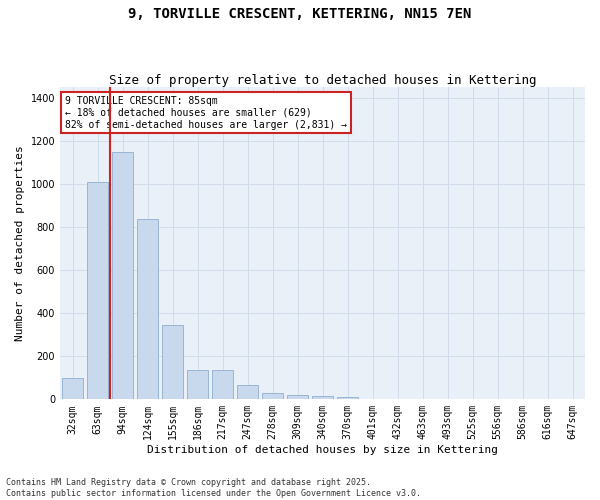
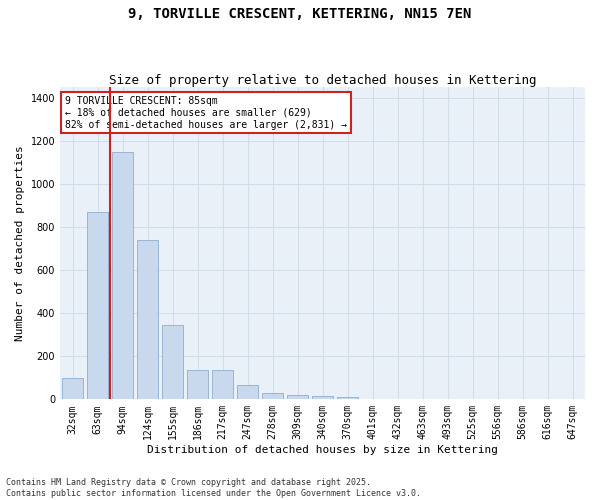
63sqm: 1010 -> 870
124sqm: 835 -> 740
